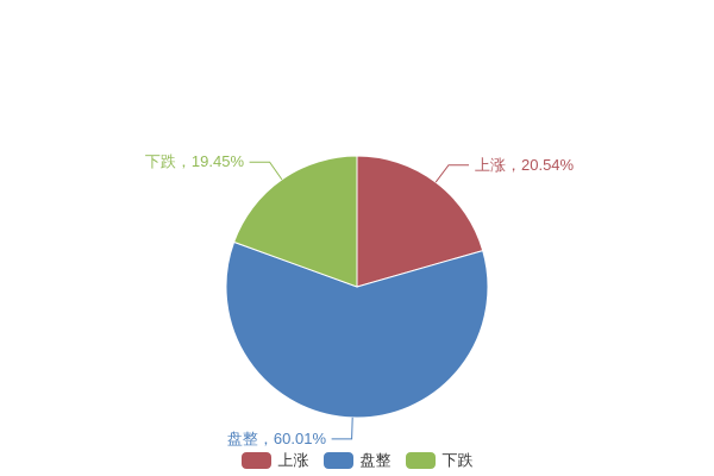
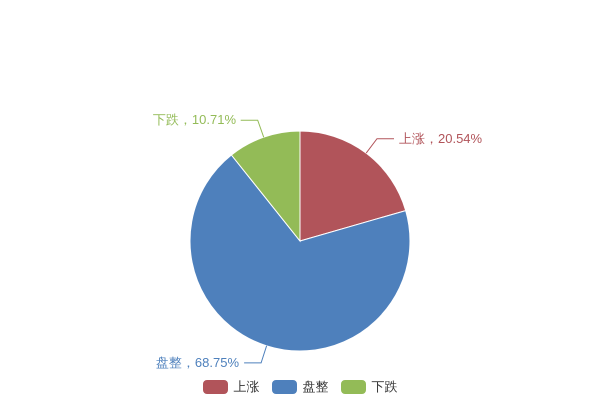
盘整: 60.01 -> 68.75
下跌: 19.45 -> 10.71
